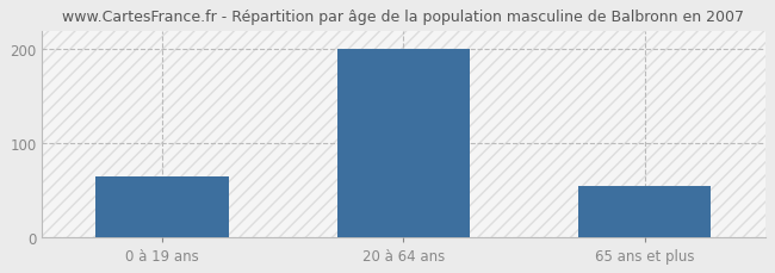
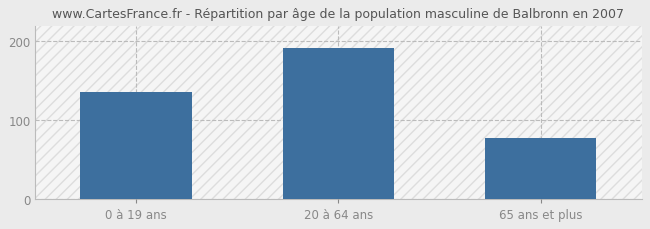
0 à 19 ans: 65 -> 136
20 à 64 ans: 200 -> 192
65 ans et plus: 55 -> 78
